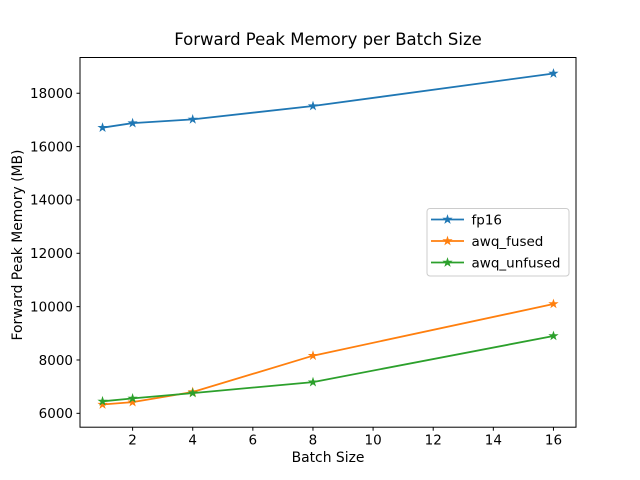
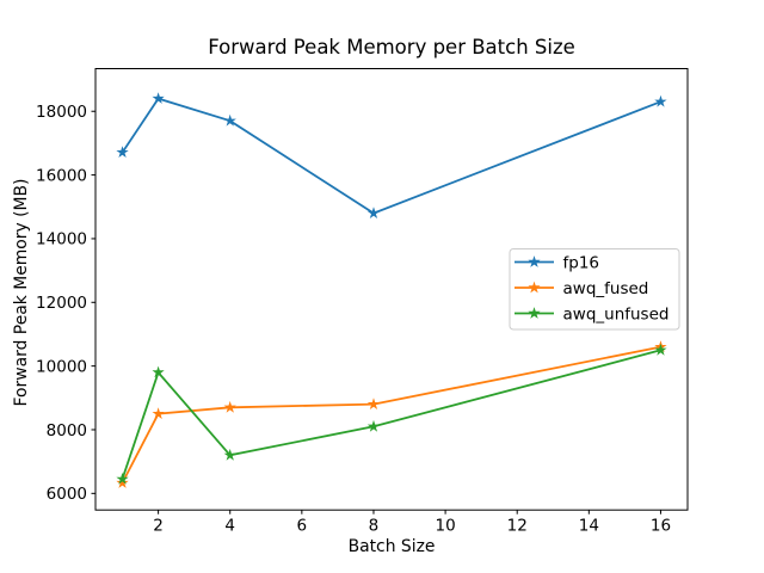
fp16/2: 16900 -> 18400
awq_fused/2: 6400 -> 8500
awq_unfused/2: 6600 -> 9800
fp16/4: 17000 -> 17700
awq_fused/4: 6800 -> 8700
awq_unfused/4: 6800 -> 7200
fp16/8: 17500 -> 14800
awq_fused/8: 8200 -> 8800
awq_unfused/8: 7200 -> 8100
fp16/16: 18700 -> 18300
awq_fused/16: 10100 -> 10600
awq_unfused/16: 8900 -> 10500
